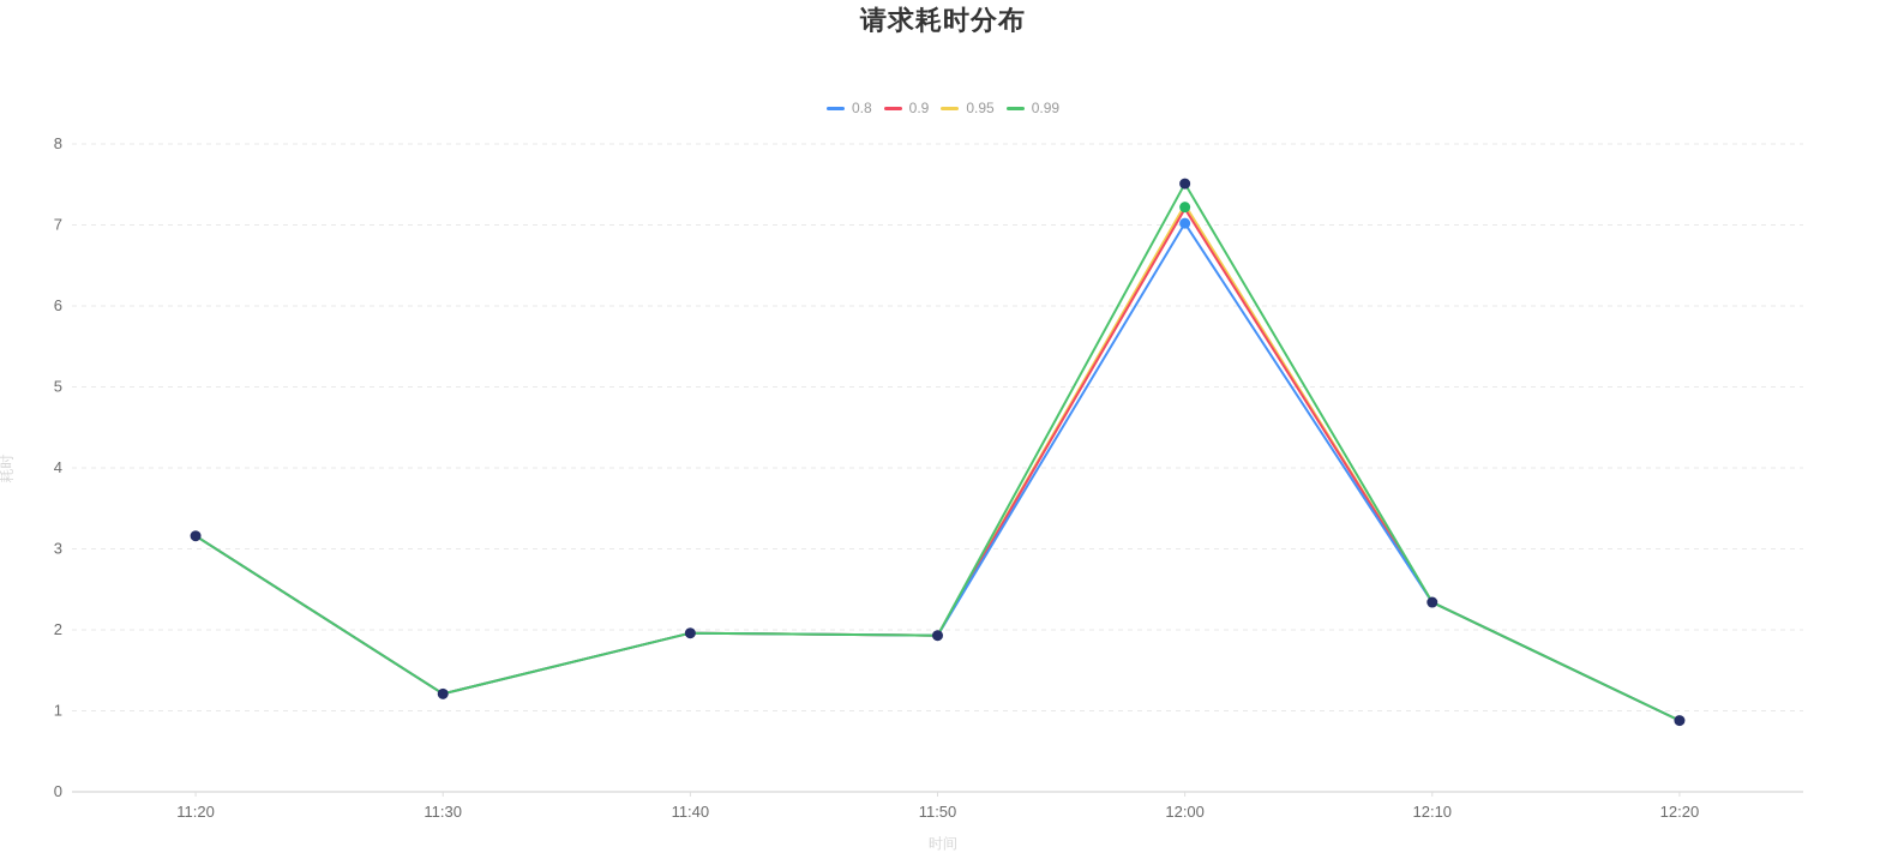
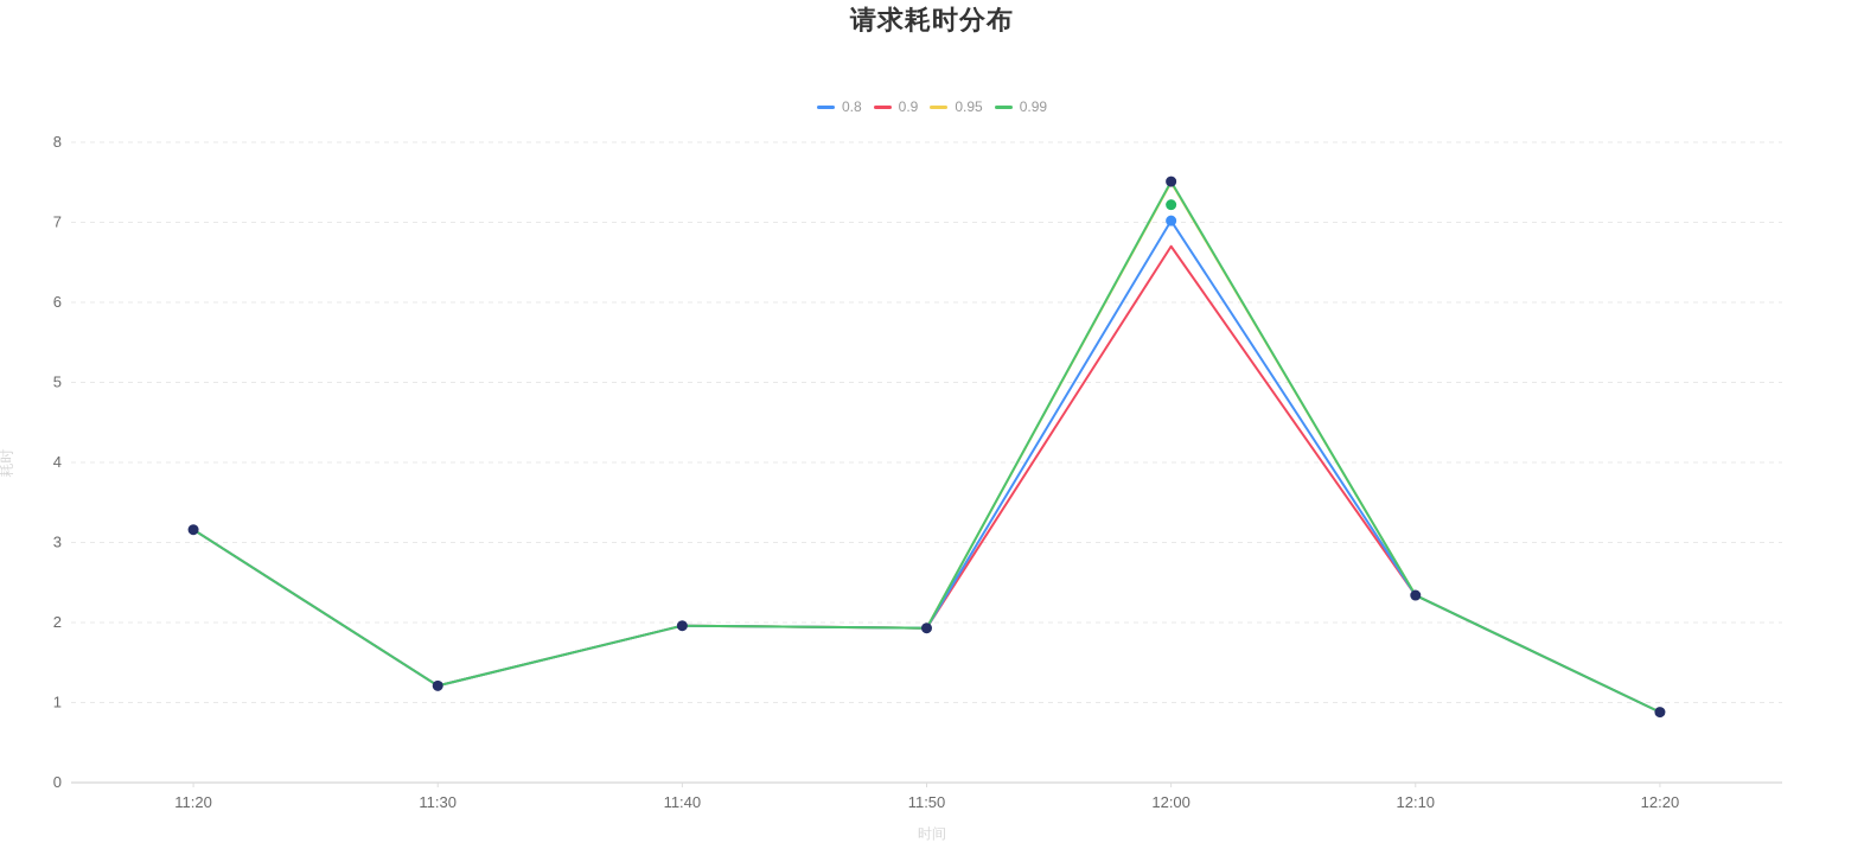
0.9/12:00: 7.2 -> 6.7
0.95/12:00: 7.2 -> 7.5
